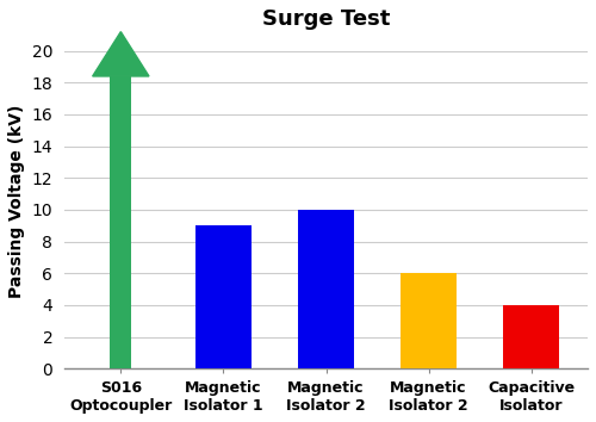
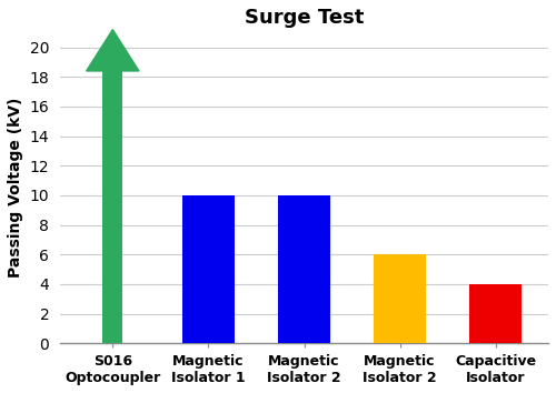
Magnetic Isolator 1: 9 -> 10
